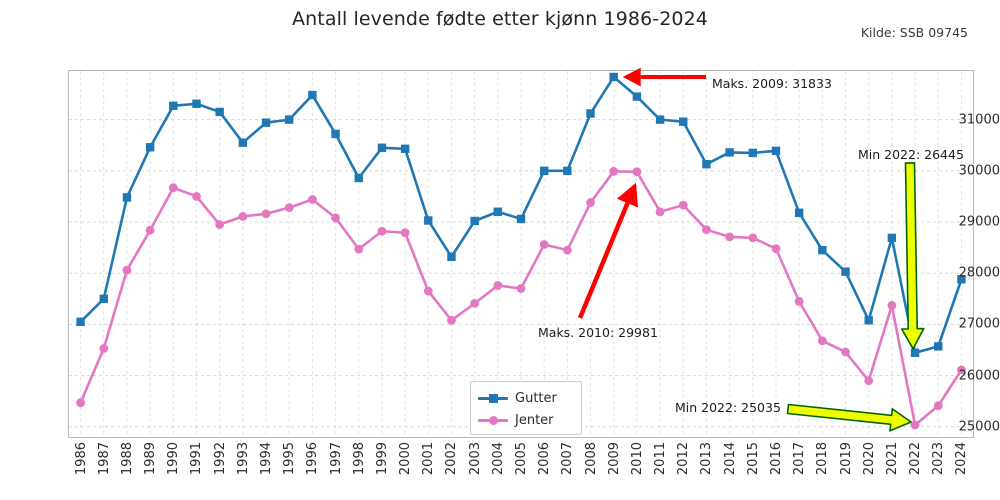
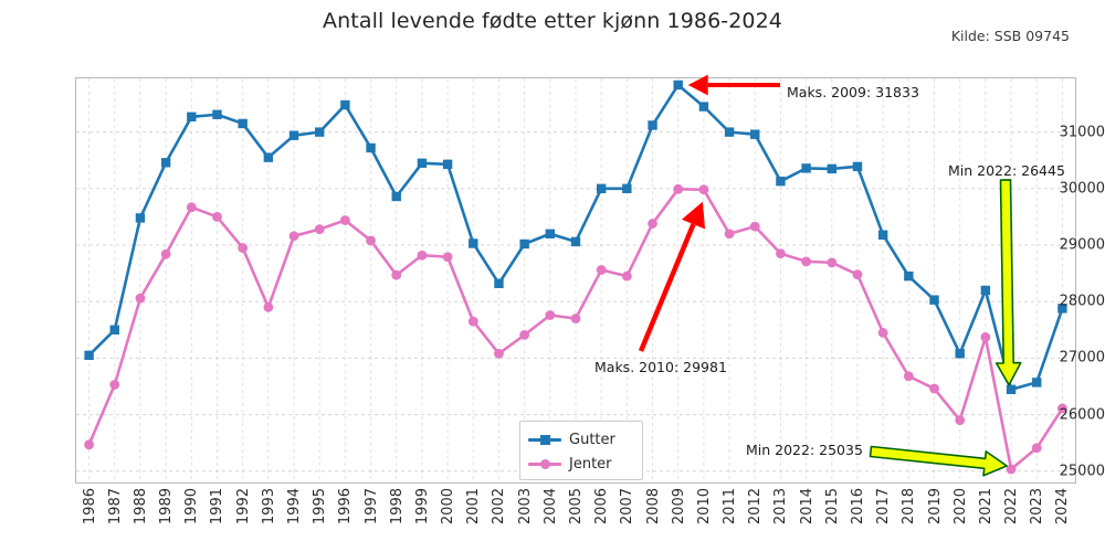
Jenter/1993: 29100 -> 27900
Gutter/2021: 28700 -> 28200
